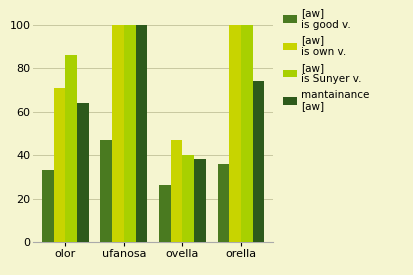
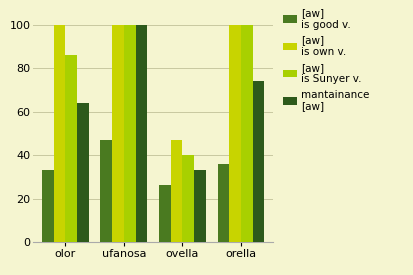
[aw] is own v./olor: 71 -> 100
mantainance [aw]/ovella: 38 -> 33
